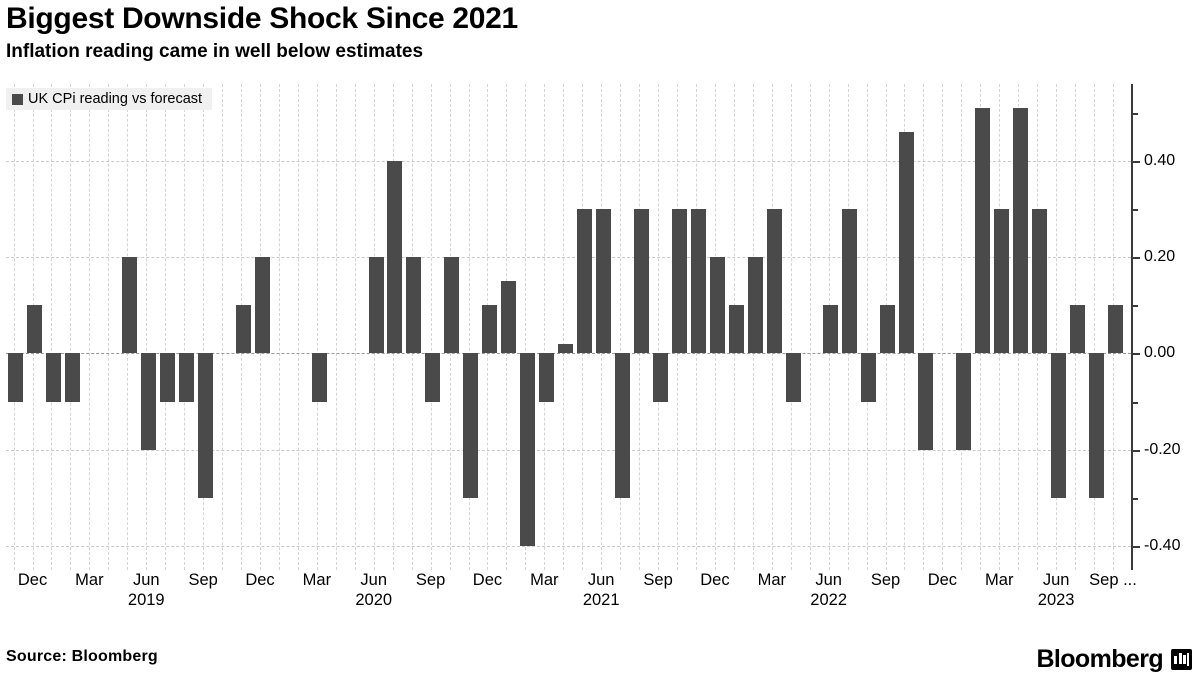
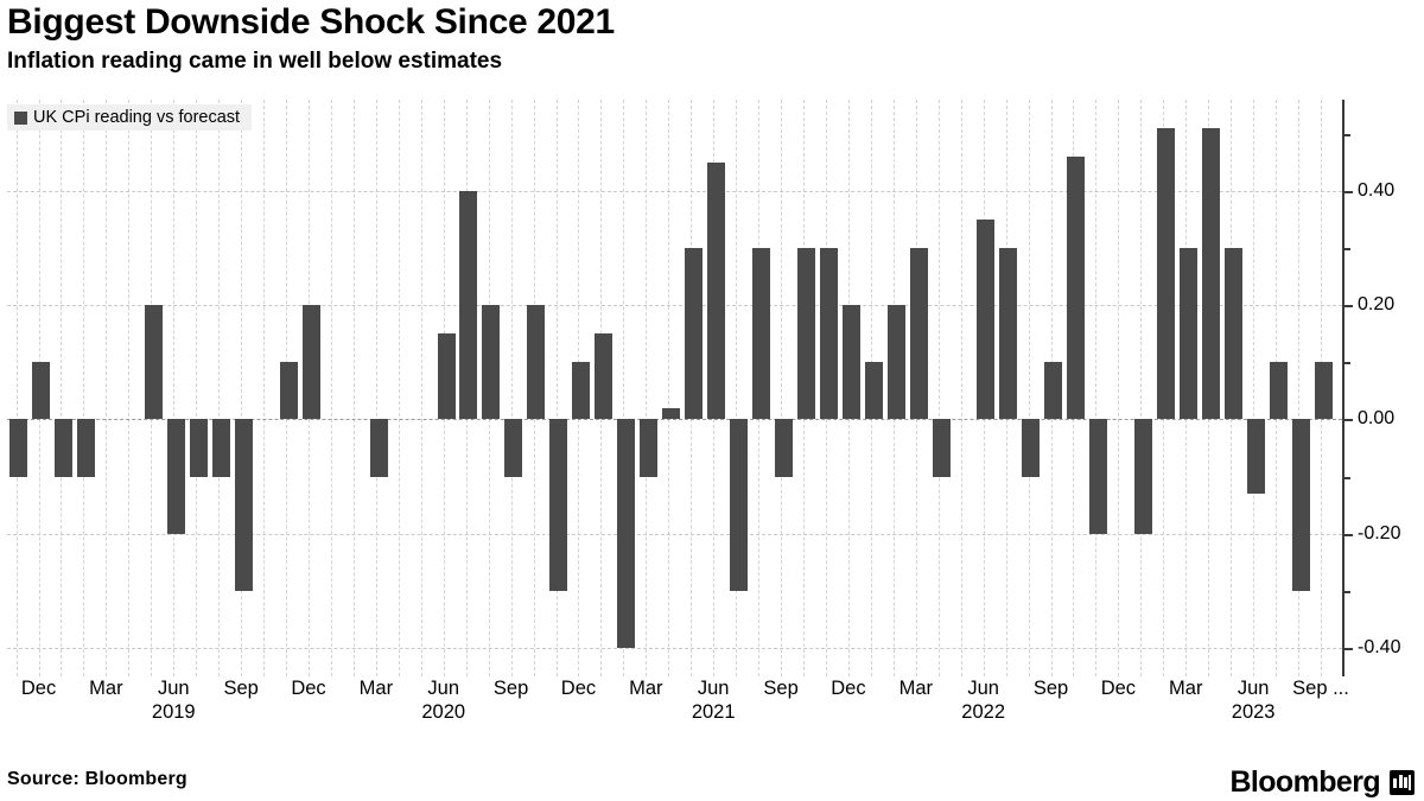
Jun 2020: 0.20 -> 0.15
Jun 2021: 0.30 -> 0.45
Jun 2022: 0.10 -> 0.35
Jun 2023: -0.30 -> -0.13
